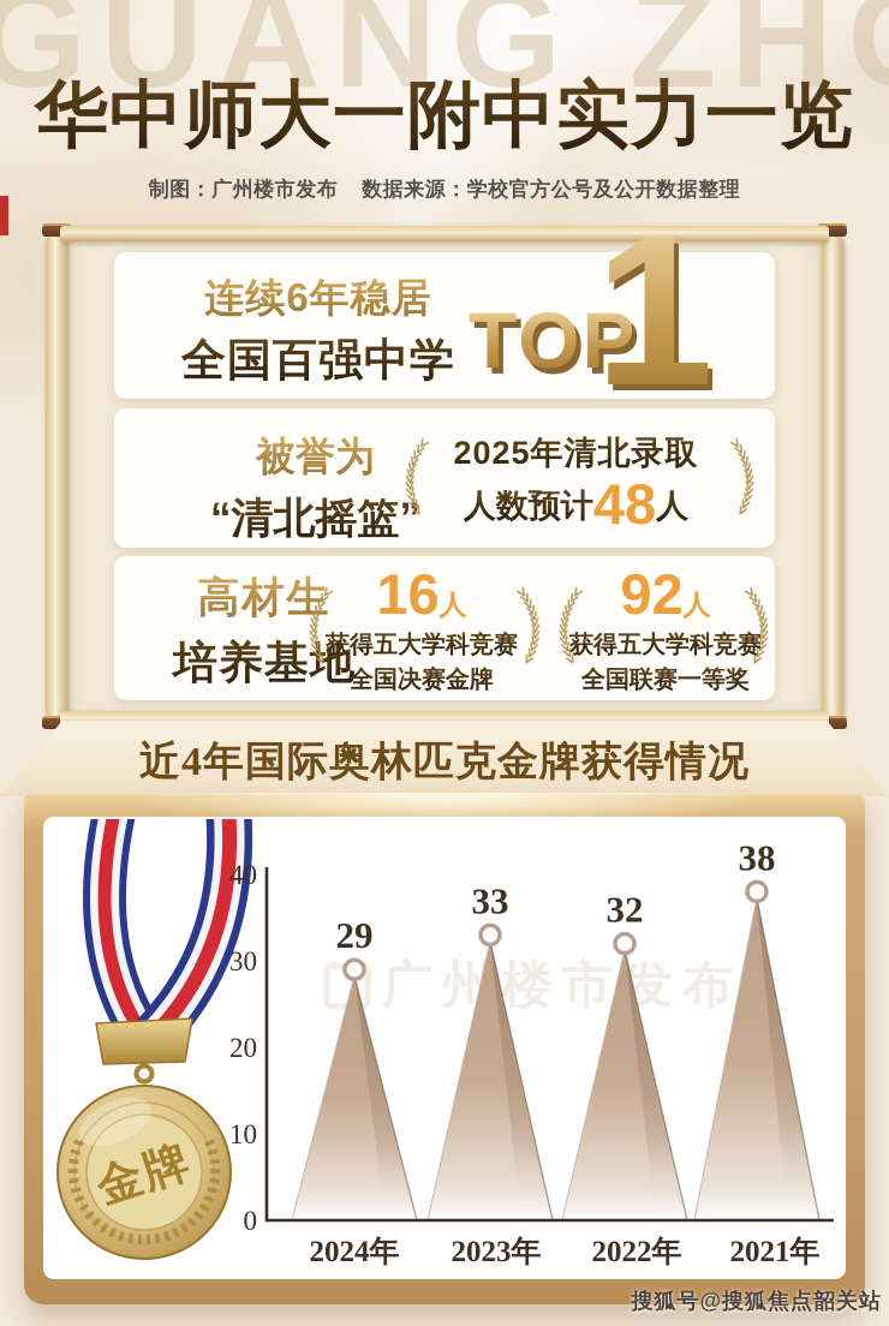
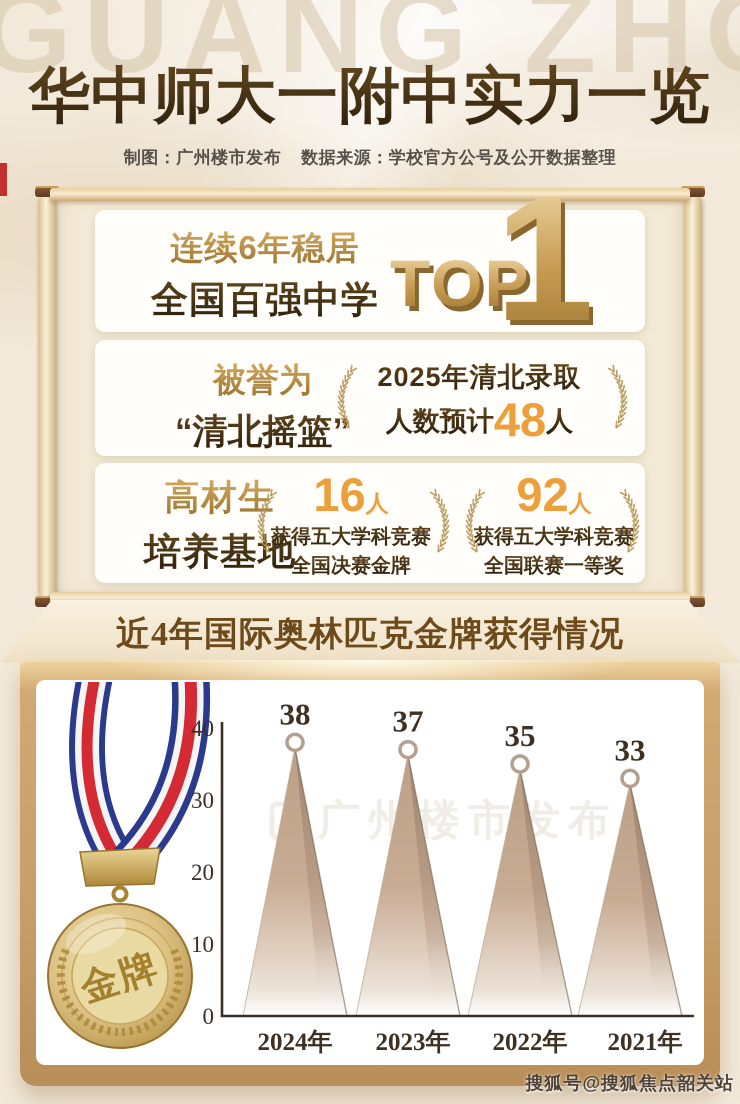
2024年: 29 -> 38
2023年: 33 -> 37
2022年: 32 -> 35
2021年: 38 -> 33
